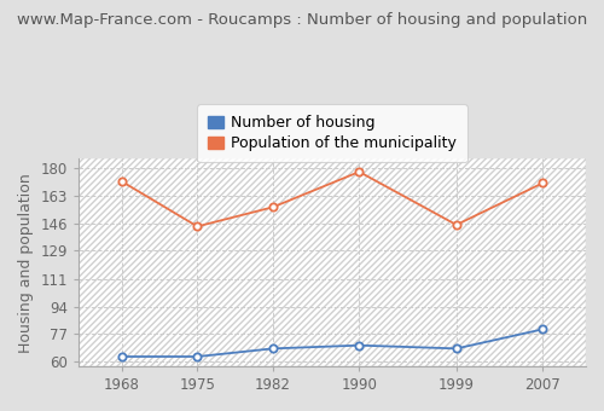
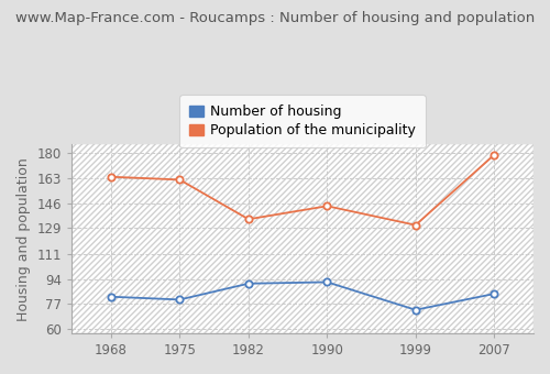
Number of housing/1968: 63 -> 82
Population of the municipality/1968: 172 -> 164
Number of housing/1975: 63 -> 80
Population of the municipality/1975: 144 -> 162
Number of housing/1982: 68 -> 91
Population of the municipality/1982: 156 -> 135
Number of housing/1990: 70 -> 92
Population of the municipality/1990: 178 -> 144
Number of housing/1999: 68 -> 73
Population of the municipality/1999: 145 -> 131
Number of housing/2007: 80 -> 84
Population of the municipality/2007: 171 -> 179
